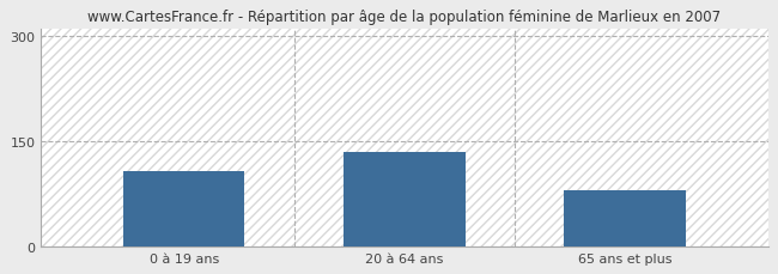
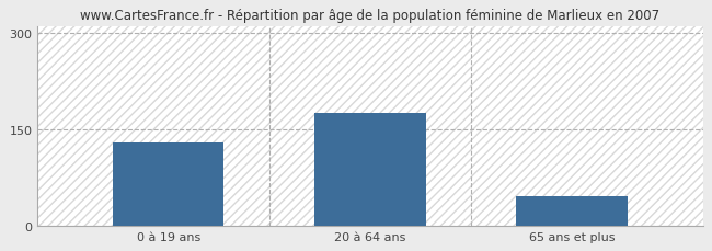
0 à 19 ans: 108 -> 130
20 à 64 ans: 134 -> 175
65 ans et plus: 80 -> 45
